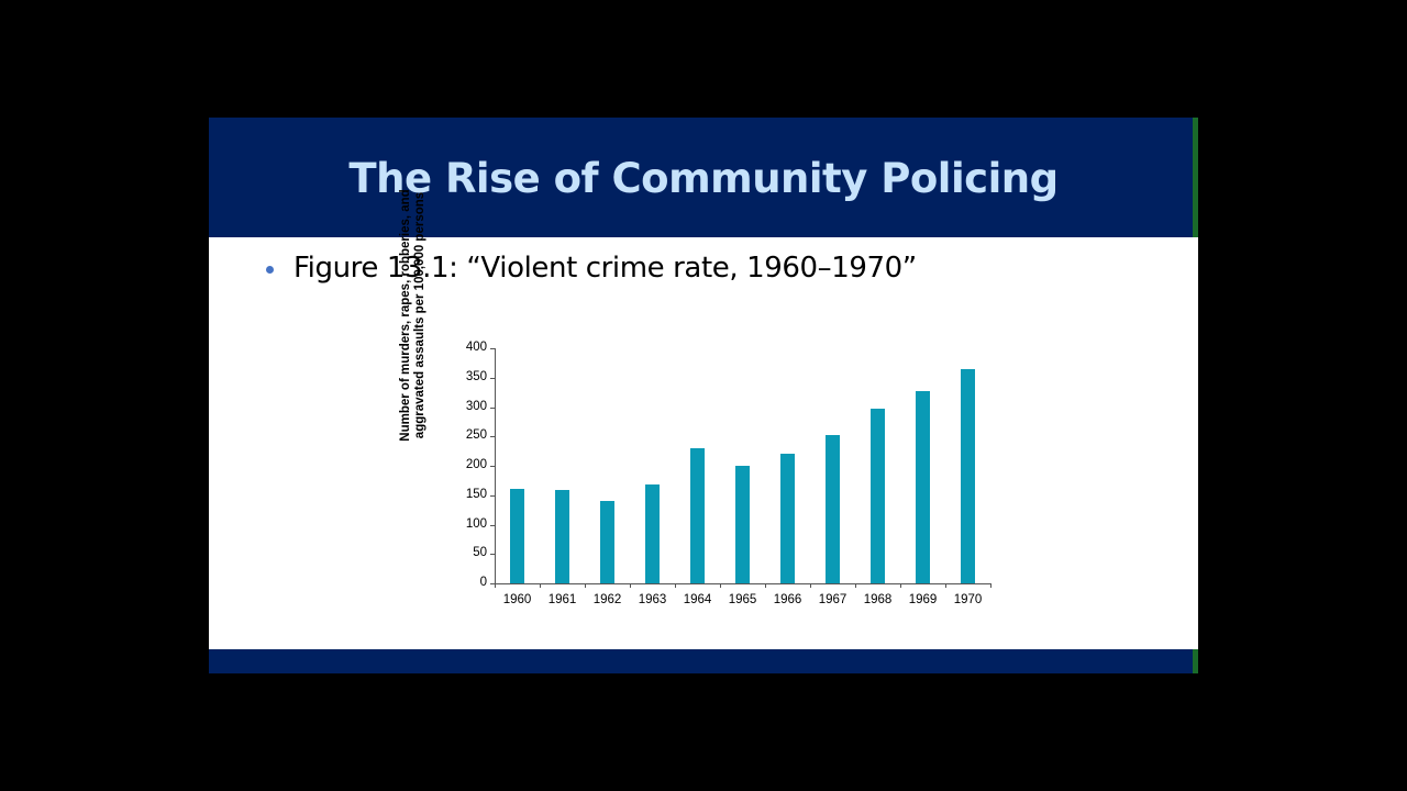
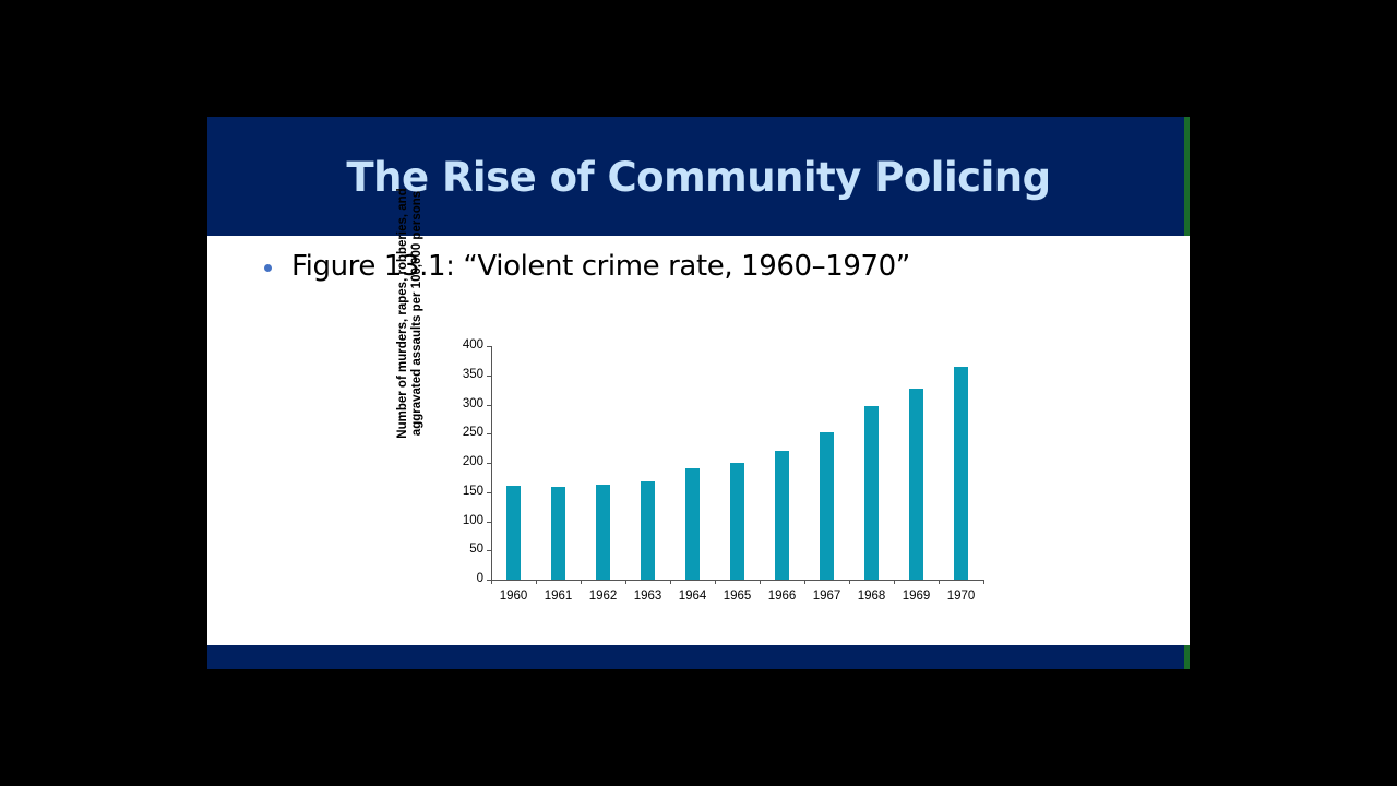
1962: 140 -> 160
1964: 230 -> 190
